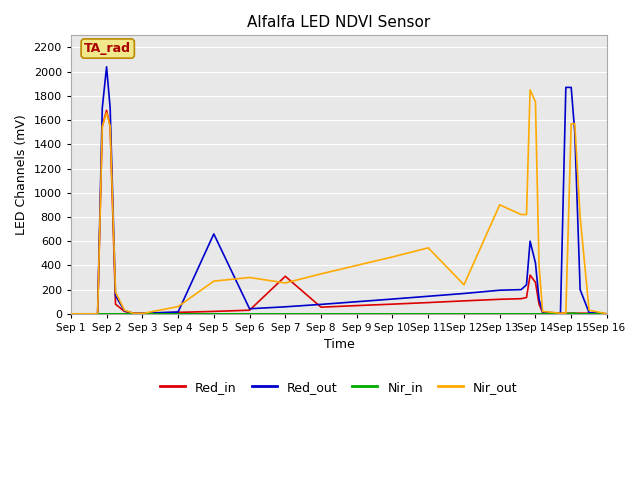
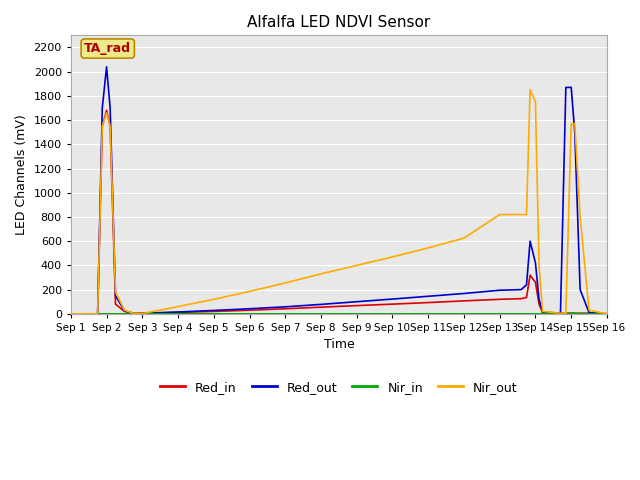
Red_out/Sep 5: 660 -> 30
Nir_out/Sep 5: 270 -> 120
Nir_out/Sep 6: 300 -> 180
Red_in/Sep 7: 310 -> 40
Nir_out/Sep 12: 240 -> 620
Nir_out/Sep 13: 900 -> 820
